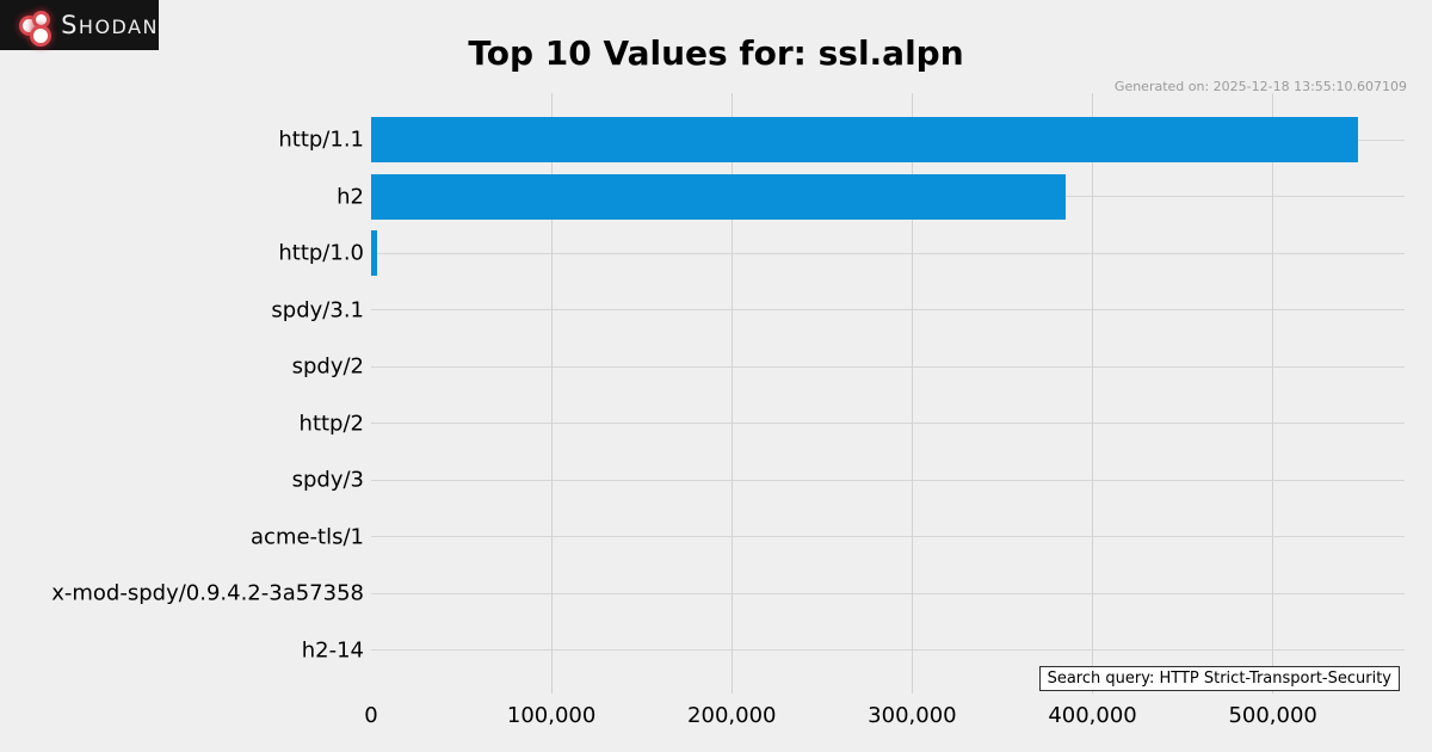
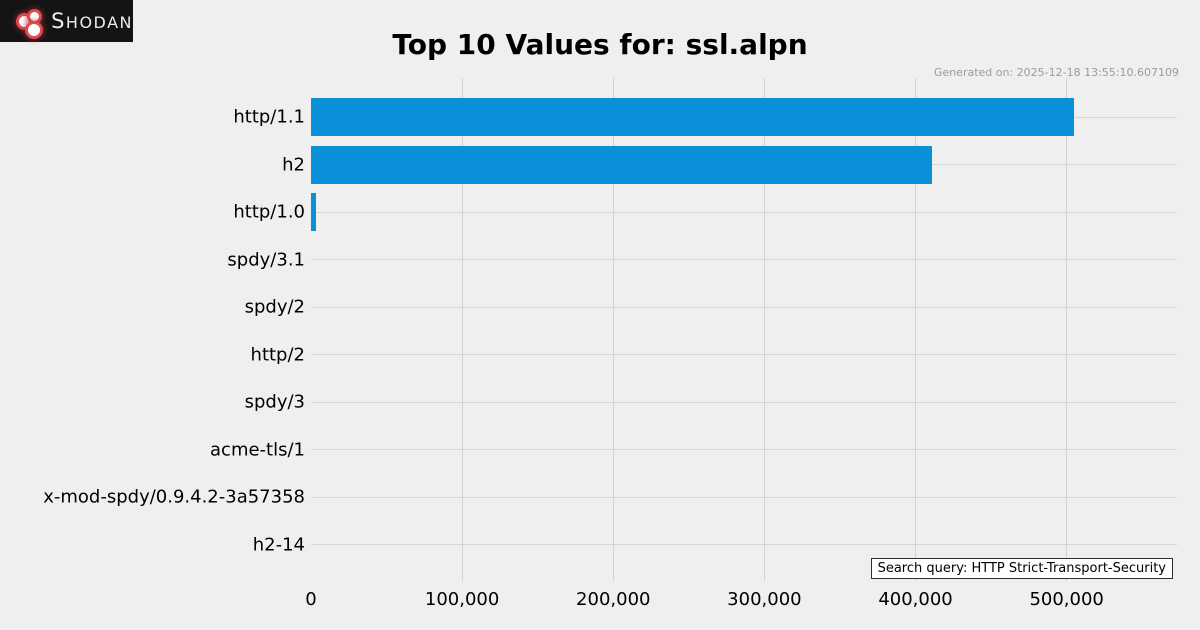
http/1.1: 547000 -> 505000
h2: 385000 -> 411000
